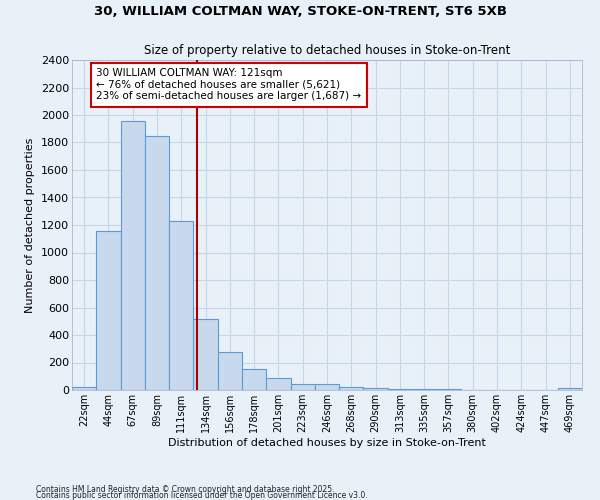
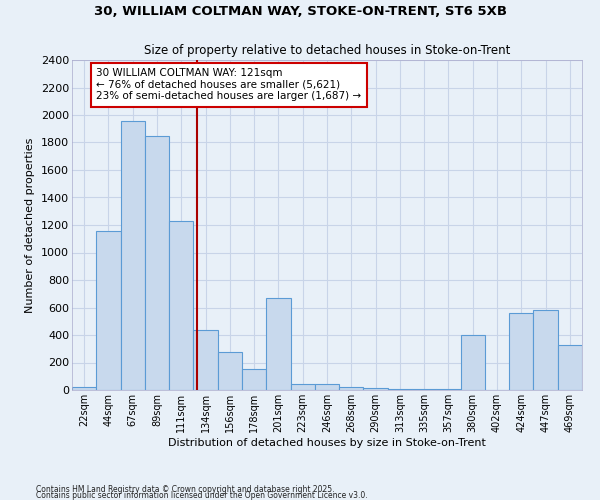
134sqm: 520 -> 440
201sqm: 90 -> 670
380sqm: 0 -> 400
424sqm: 0 -> 560
447sqm: 0 -> 580
469sqm: 20 -> 330
